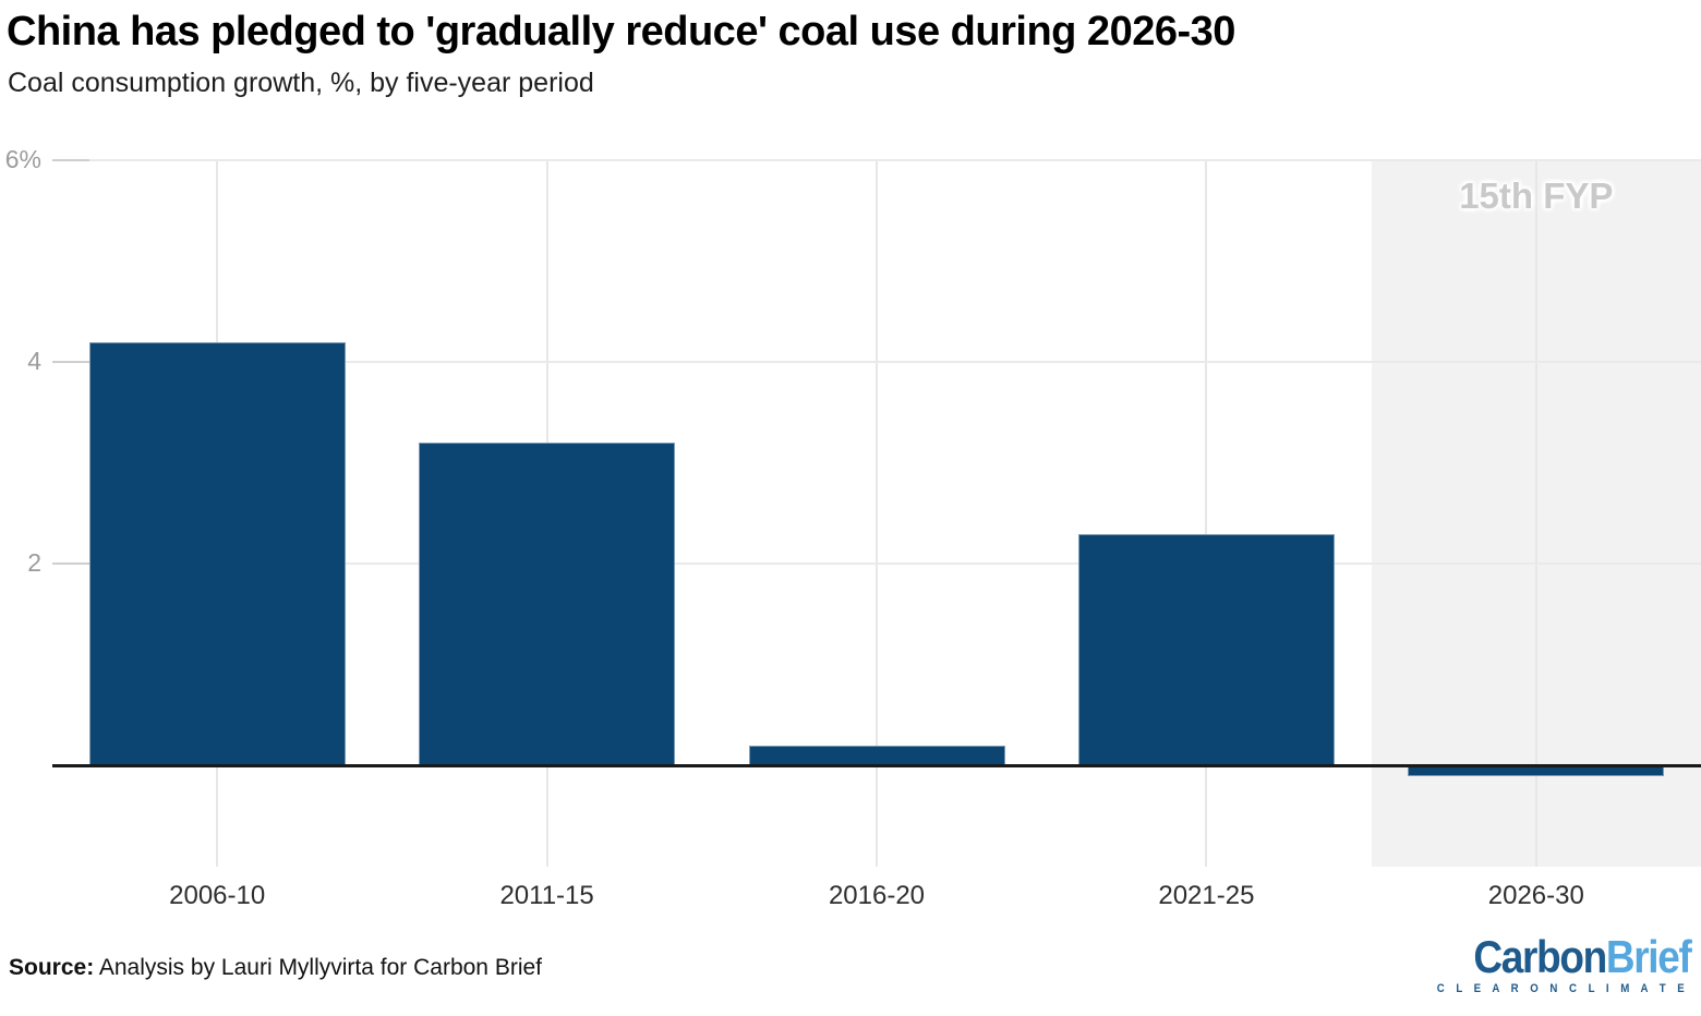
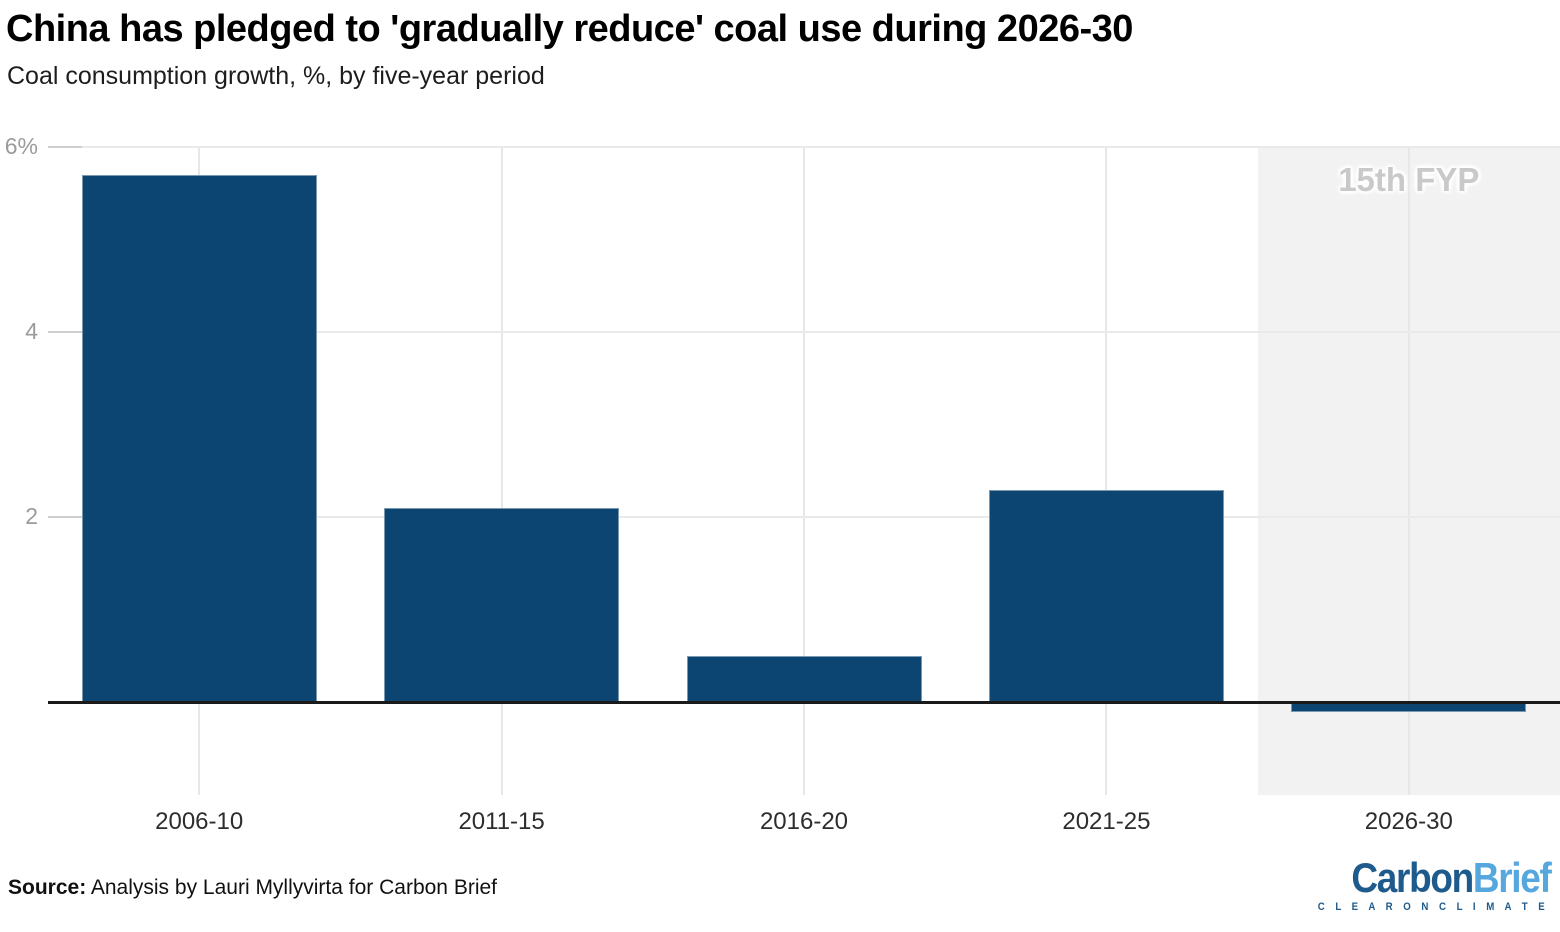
2006-10: 4.2% -> 5.7%
2011-15: 3.2% -> 2.1%
2016-20: 0.2% -> 0.5%
